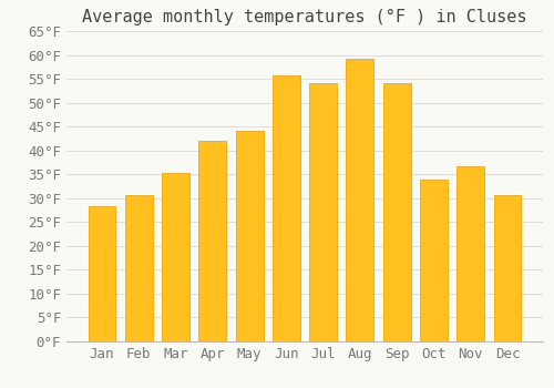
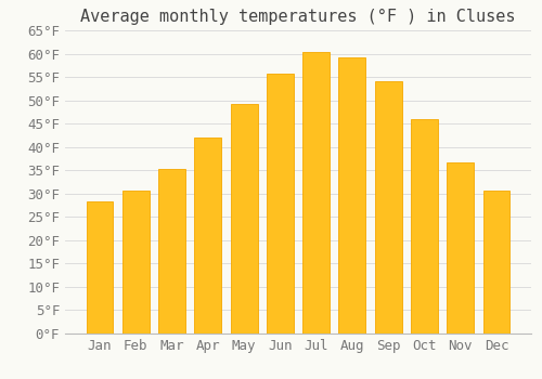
May: 44.0°F -> 49.3°F
Jul: 54.0°F -> 60.3°F
Oct: 34.0°F -> 46.0°F
